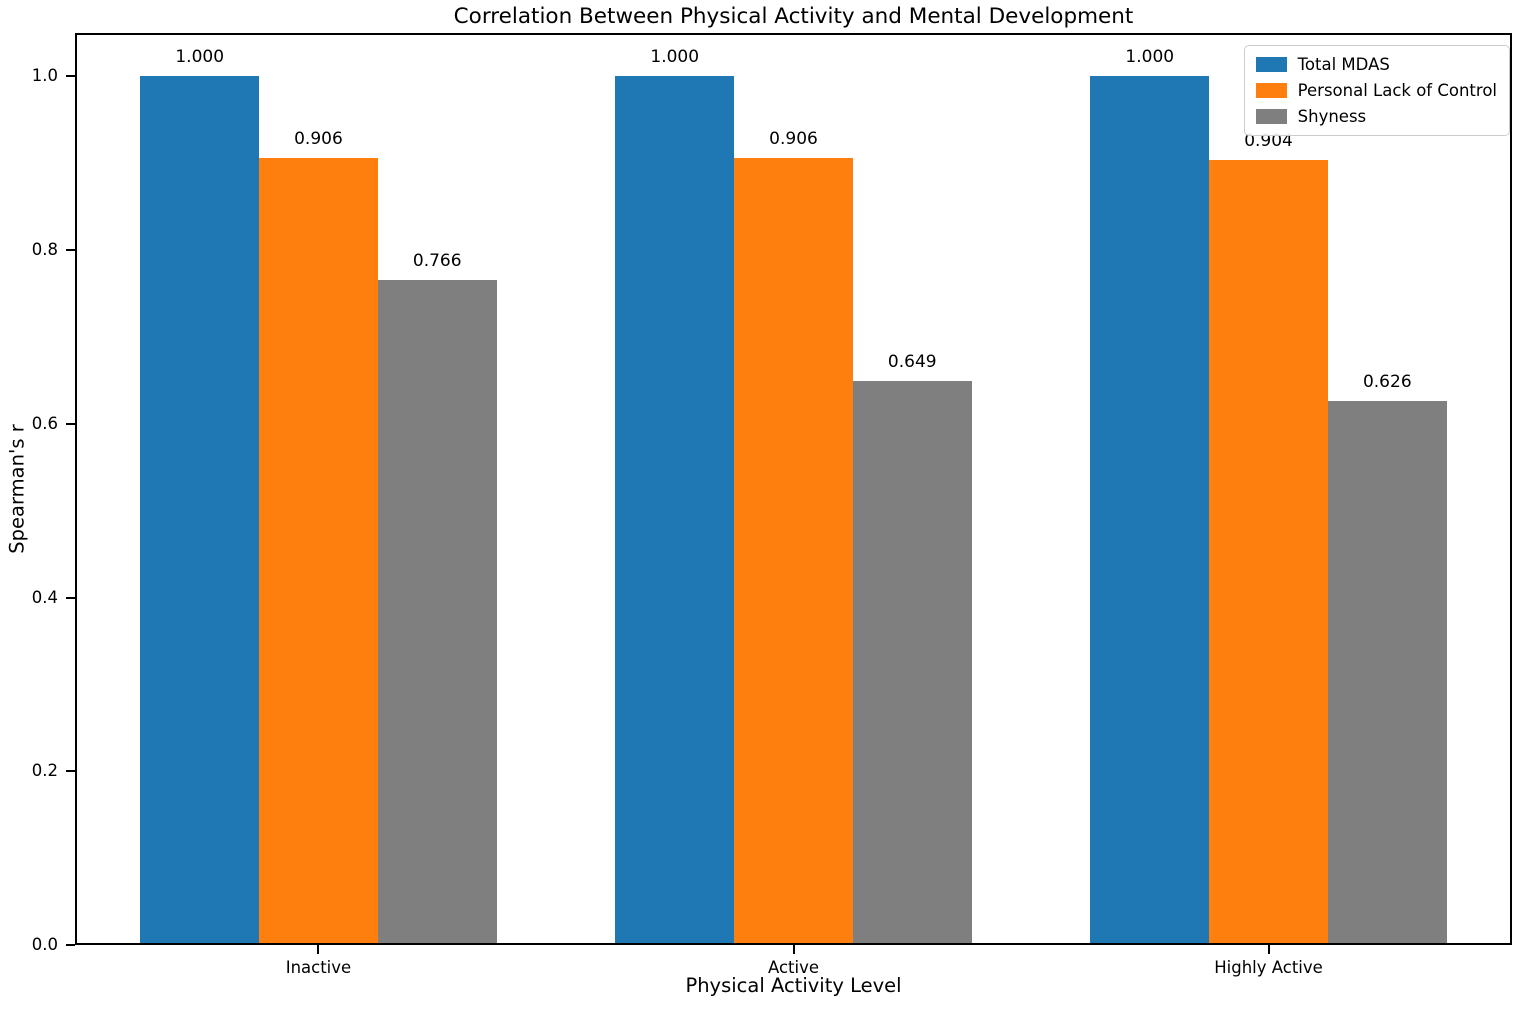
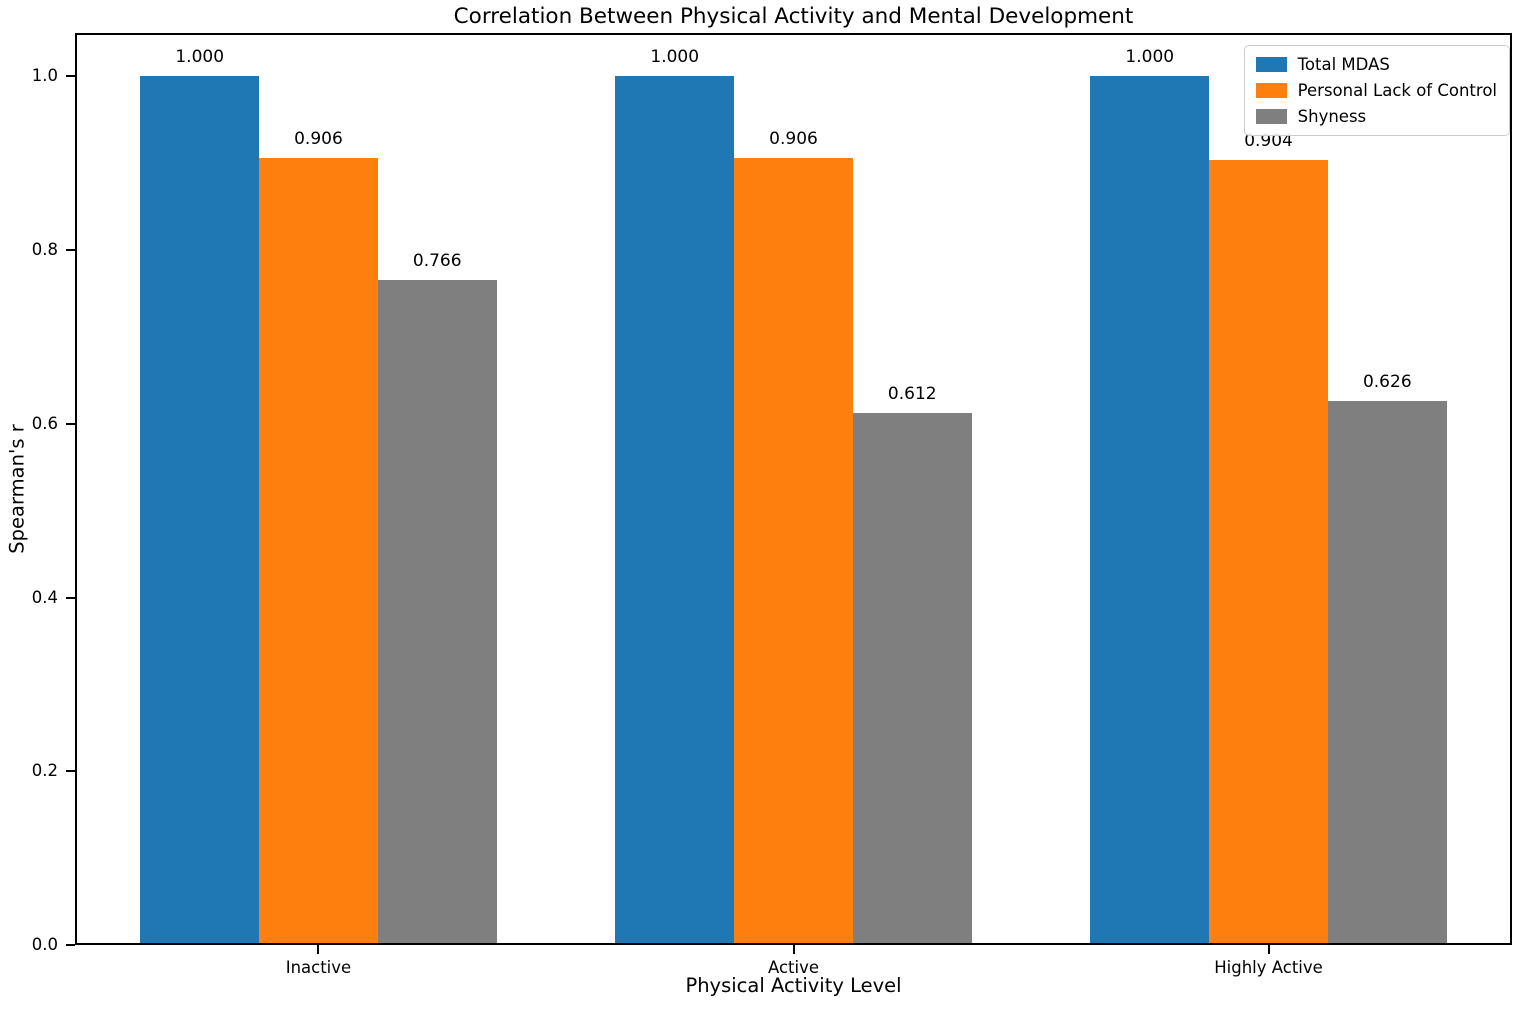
Shyness/Active: 0.649 -> 0.612
